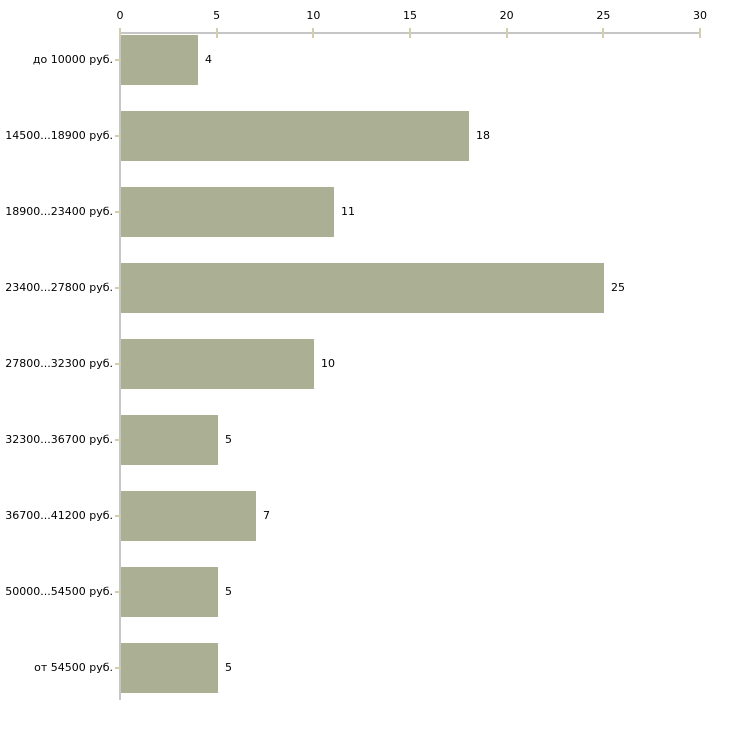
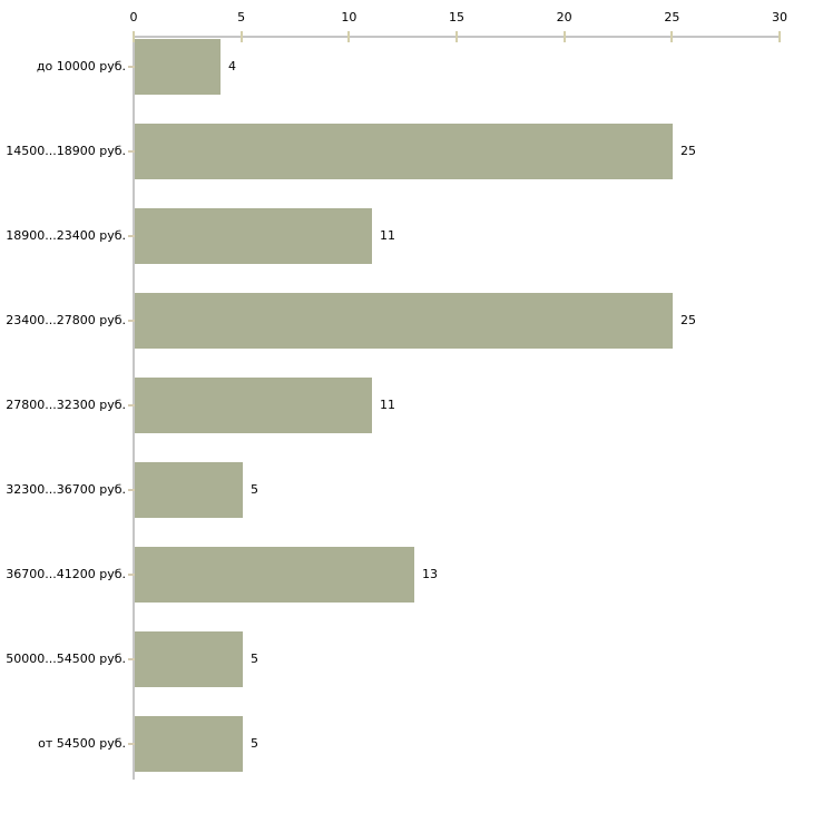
14500...18900 руб.: 18 -> 25
27800...32300 руб.: 10 -> 11
36700...41200 руб.: 7 -> 13
